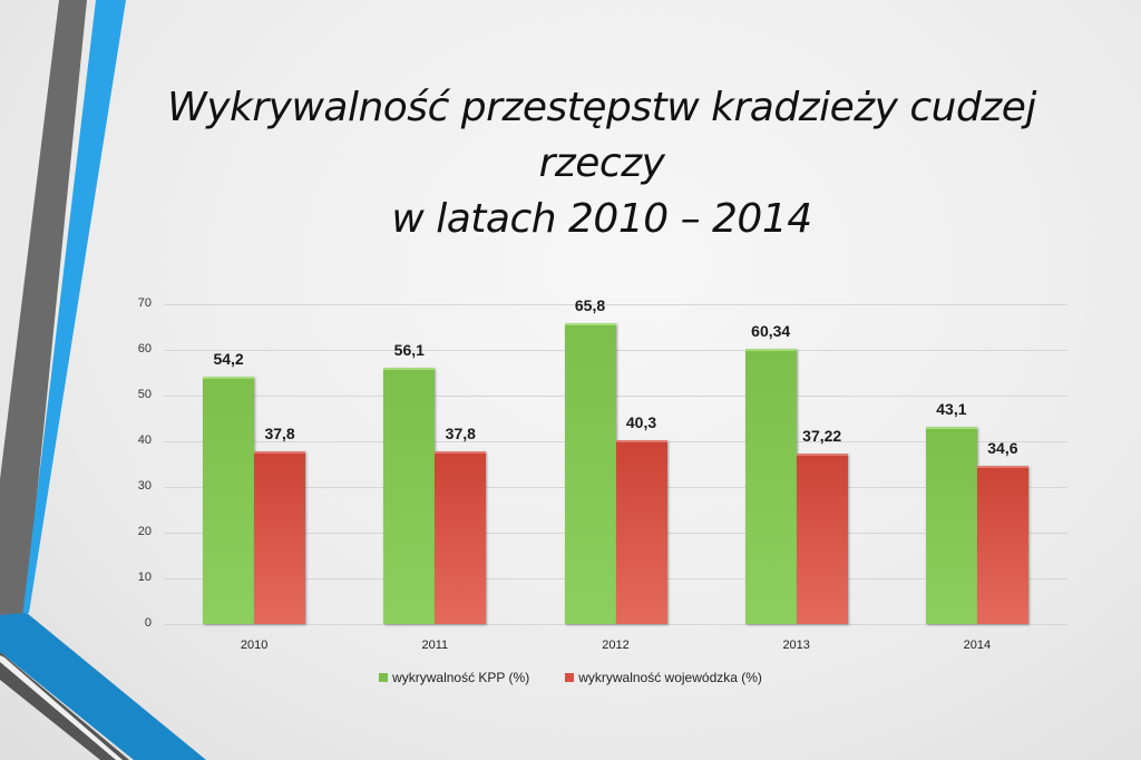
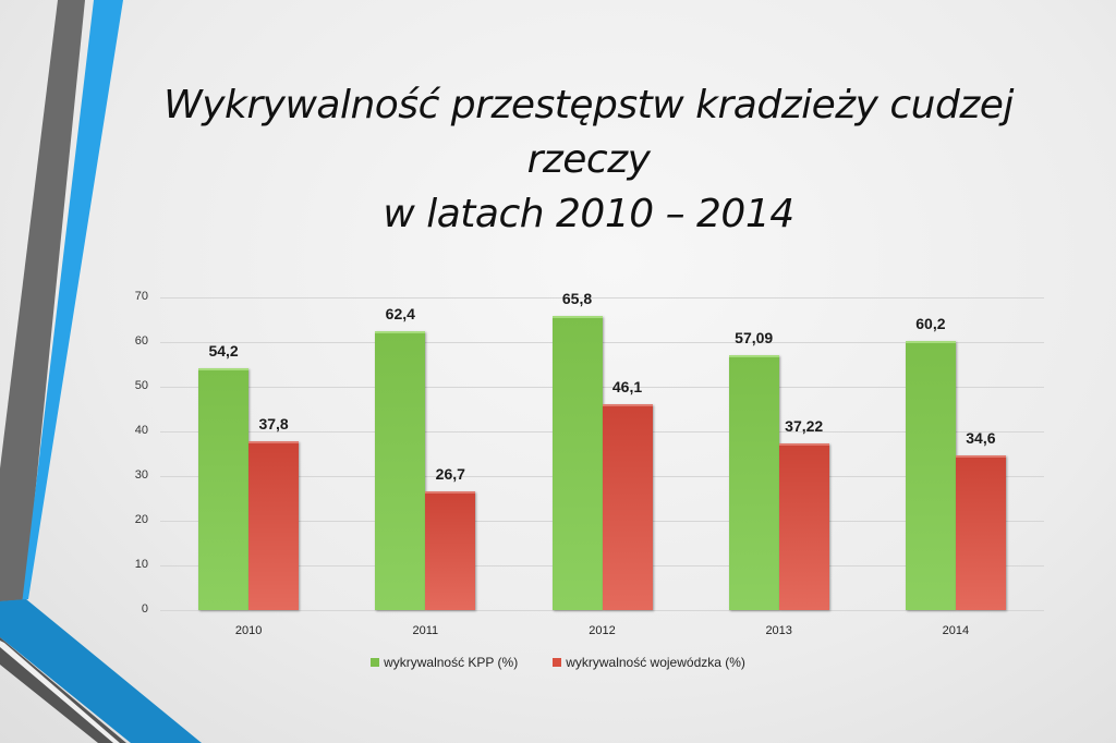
wykrywalność KPP (%)/2011: 56,1 -> 62,4
wykrywalność wojewódzka (%)/2011: 37,8 -> 26,7
wykrywalność wojewódzka (%)/2012: 40,3 -> 46,1
wykrywalność KPP (%)/2013: 60,34 -> 57,09
wykrywalność KPP (%)/2014: 43,1 -> 60,2
